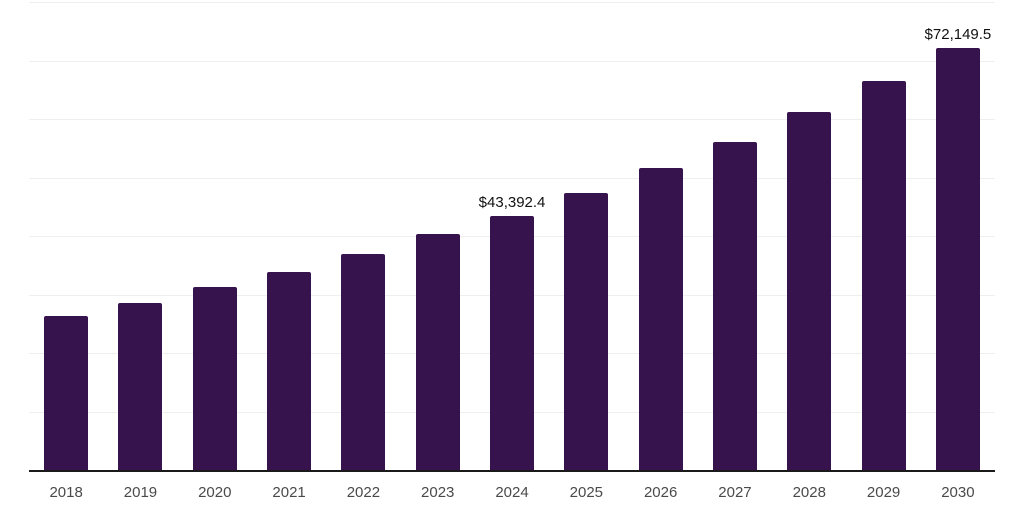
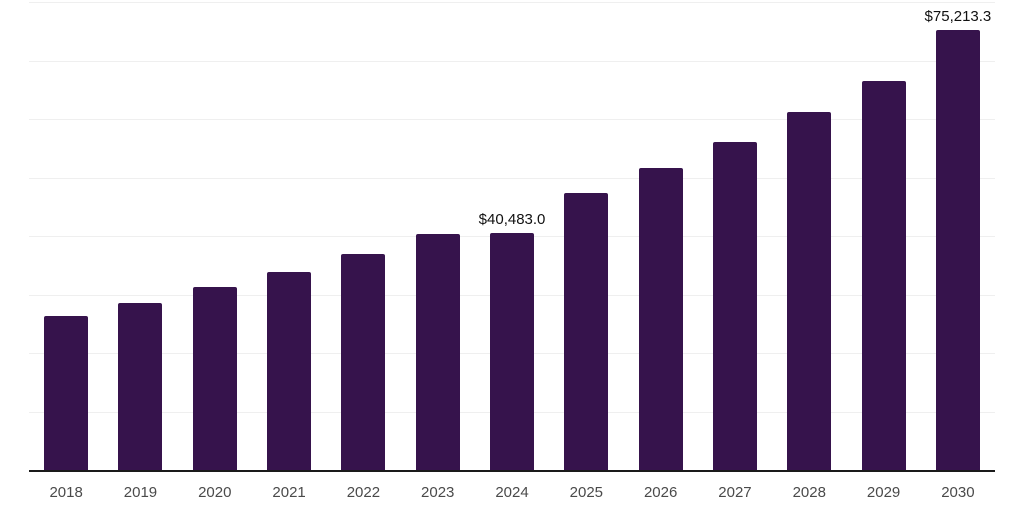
2024: $43,392.4 -> $40,483.0
2030: $72,149.5 -> $75,213.3
